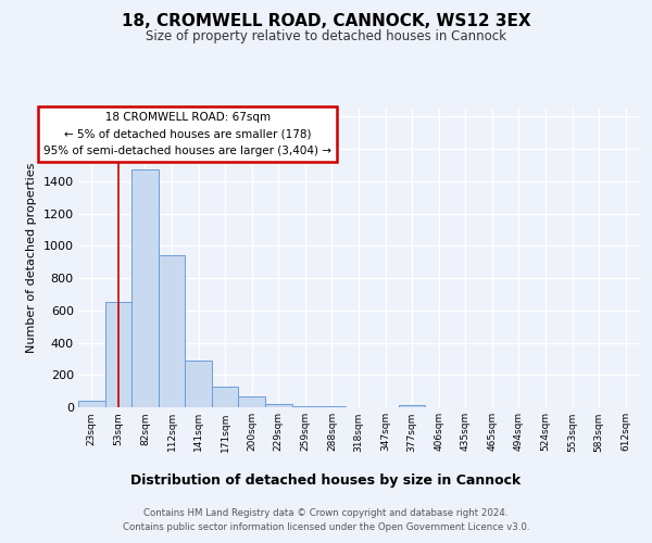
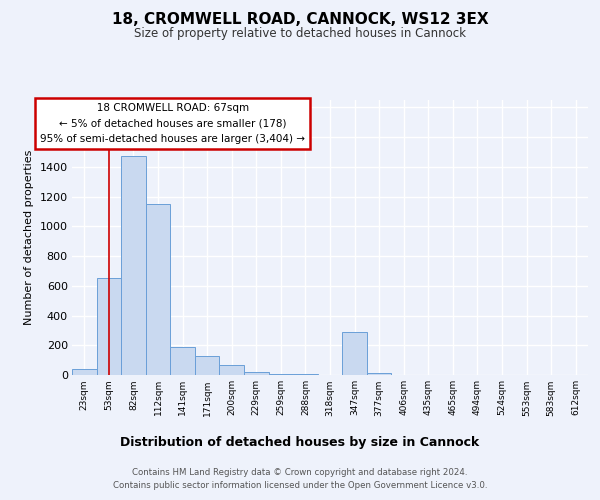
112sqm: 940 -> 1150
141sqm: 290 -> 190
347sqm: 0 -> 290
